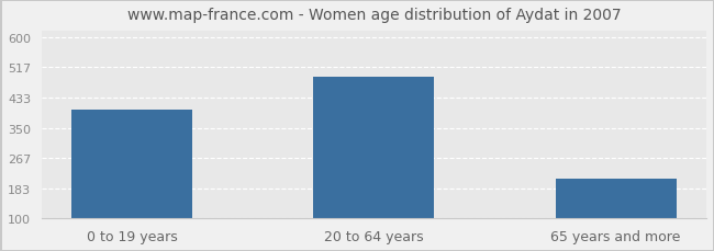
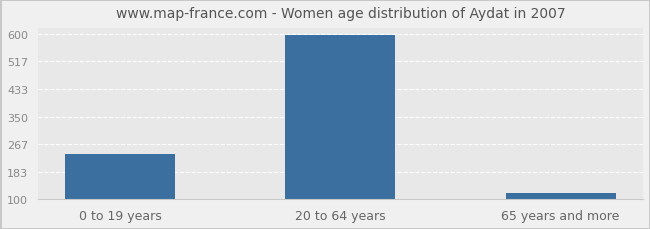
0 to 19 years: 400 -> 237
20 to 64 years: 490 -> 597
65 years and more: 210 -> 120
